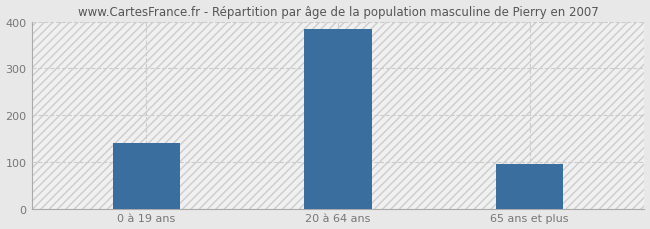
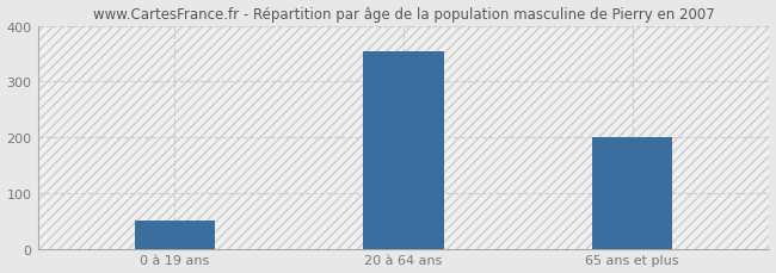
0 à 19 ans: 140 -> 50
20 à 64 ans: 383 -> 355
65 ans et plus: 95 -> 200
